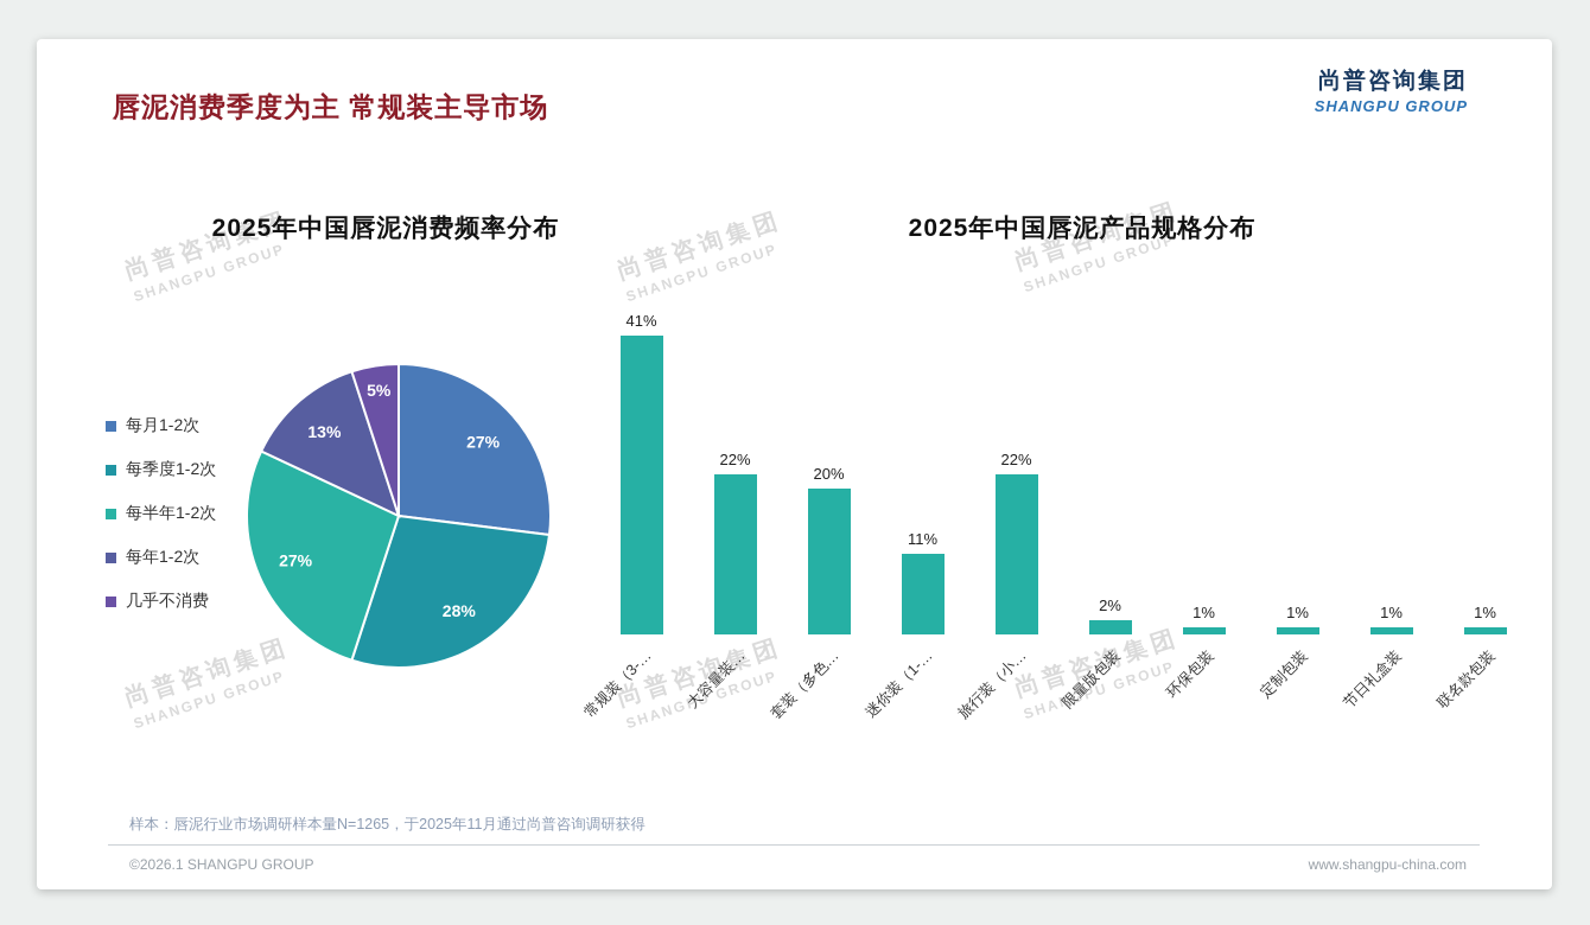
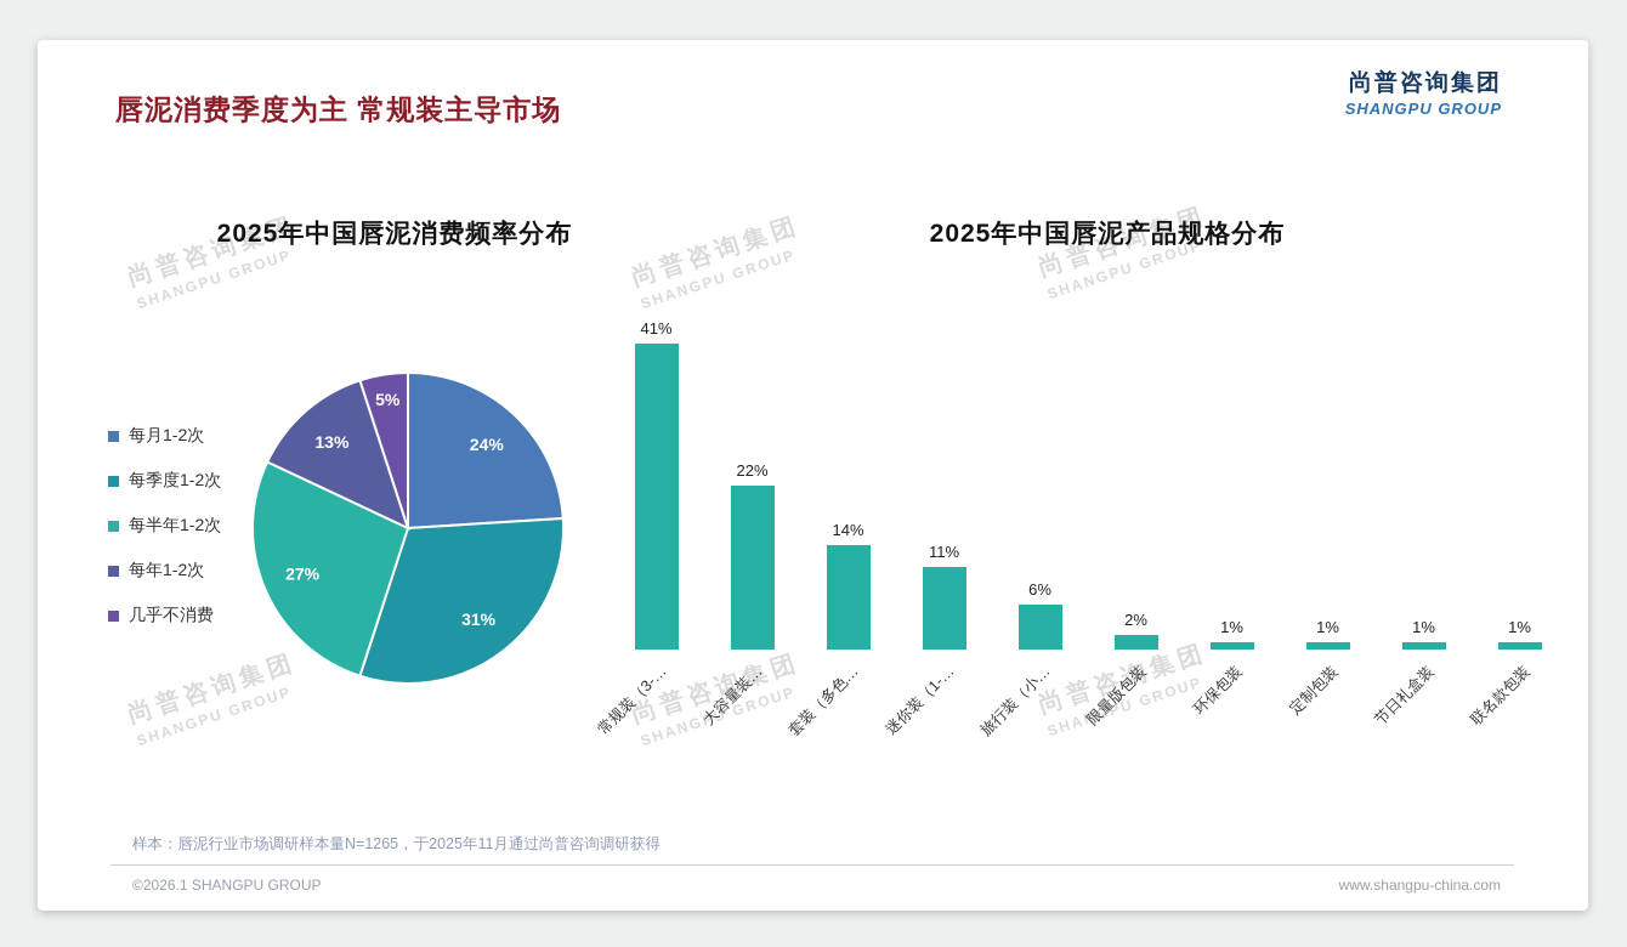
2025年中国唇泥消费频率分布/每月1-2次: 27% -> 24%
2025年中国唇泥消费频率分布/每季度1-2次: 28% -> 31%
2025年中国唇泥产品规格分布/套装（多色…: 20% -> 14%
2025年中国唇泥产品规格分布/旅行装（小…: 22% -> 6%
